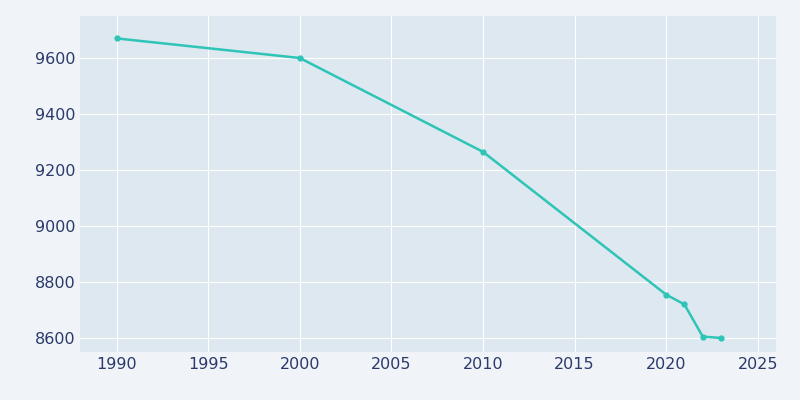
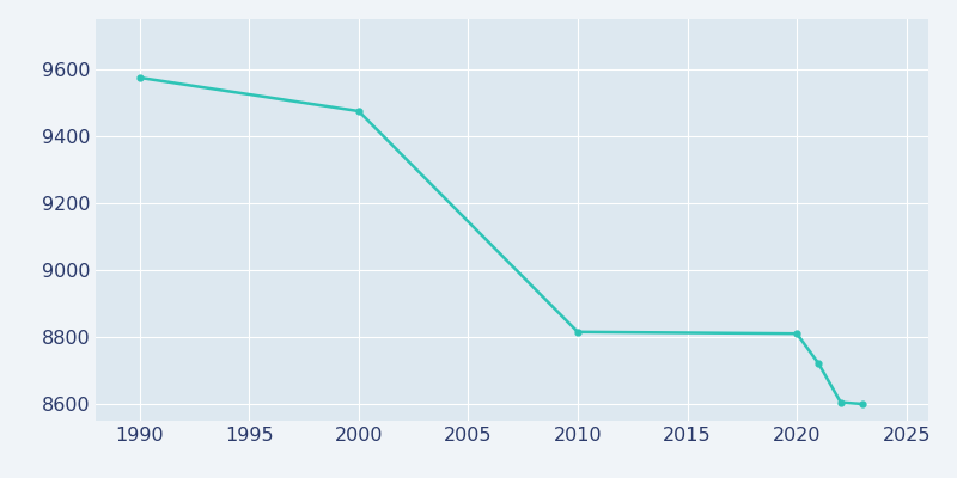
1990: 9670 -> 9575
2000: 9600 -> 9475
2010: 9265 -> 8815
2020: 8755 -> 8810
